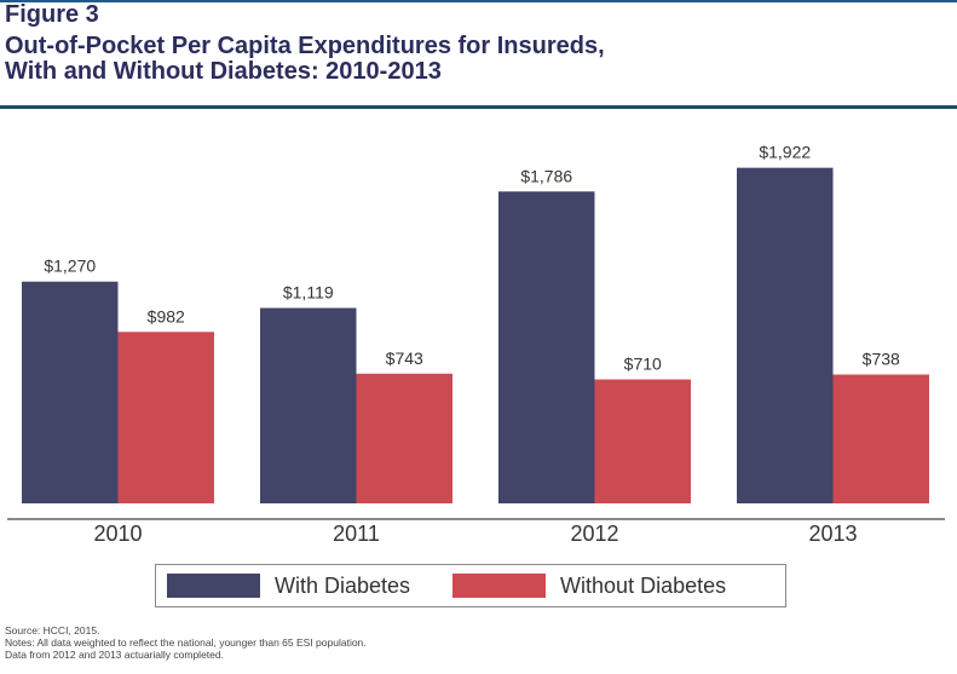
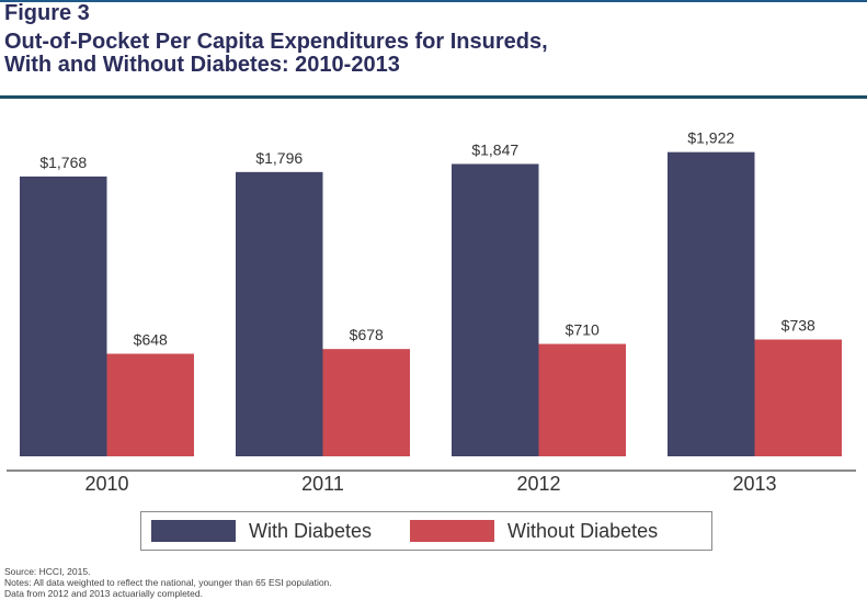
With Diabetes/2010: $1,270 -> $1,768
Without Diabetes/2010: $982 -> $648
With Diabetes/2011: $1,119 -> $1,796
Without Diabetes/2011: $743 -> $678
With Diabetes/2012: $1,786 -> $1,847
